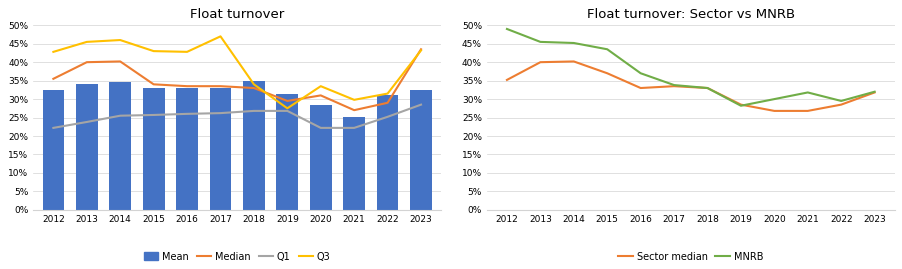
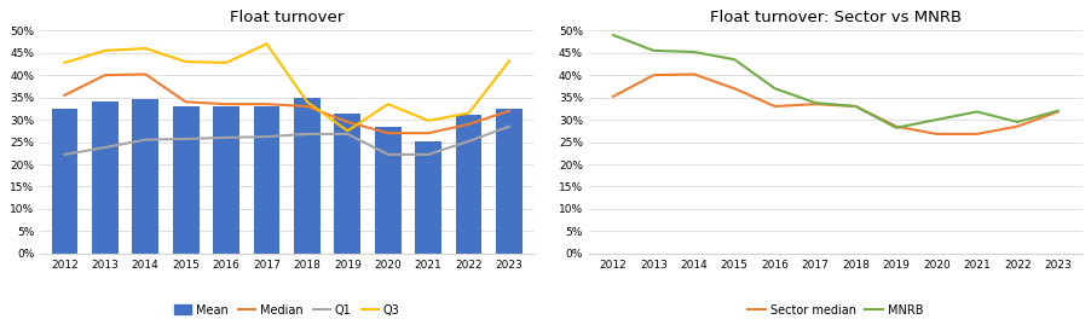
Float turnover/Median/2020: 31.0% -> 27.0%
Float turnover/Median/2023: 43.5% -> 32.0%
